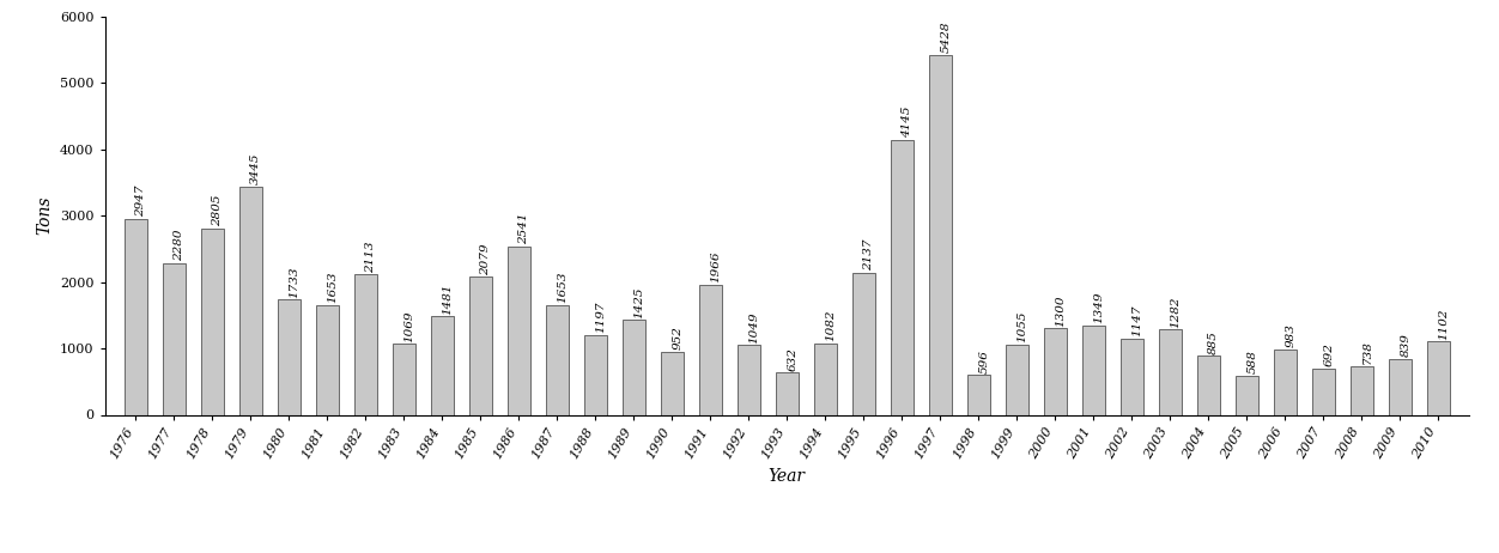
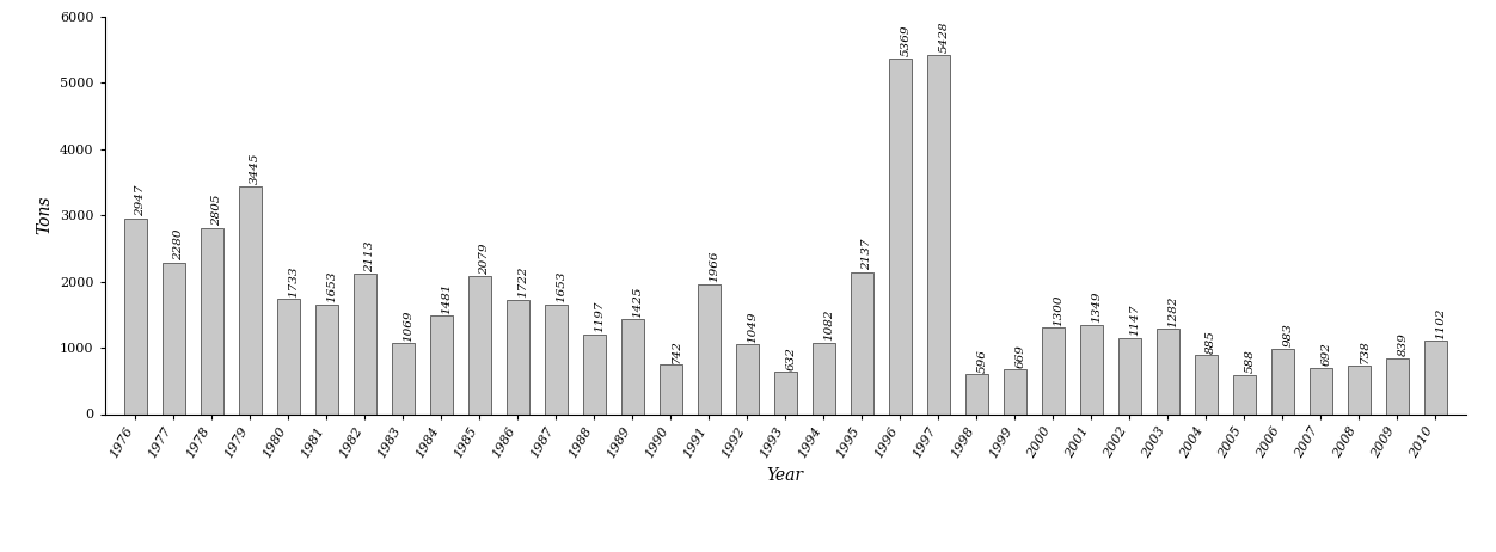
1986: 2541 -> 1722
1990: 952 -> 742
1996: 4145 -> 5369
1999: 1055 -> 669
